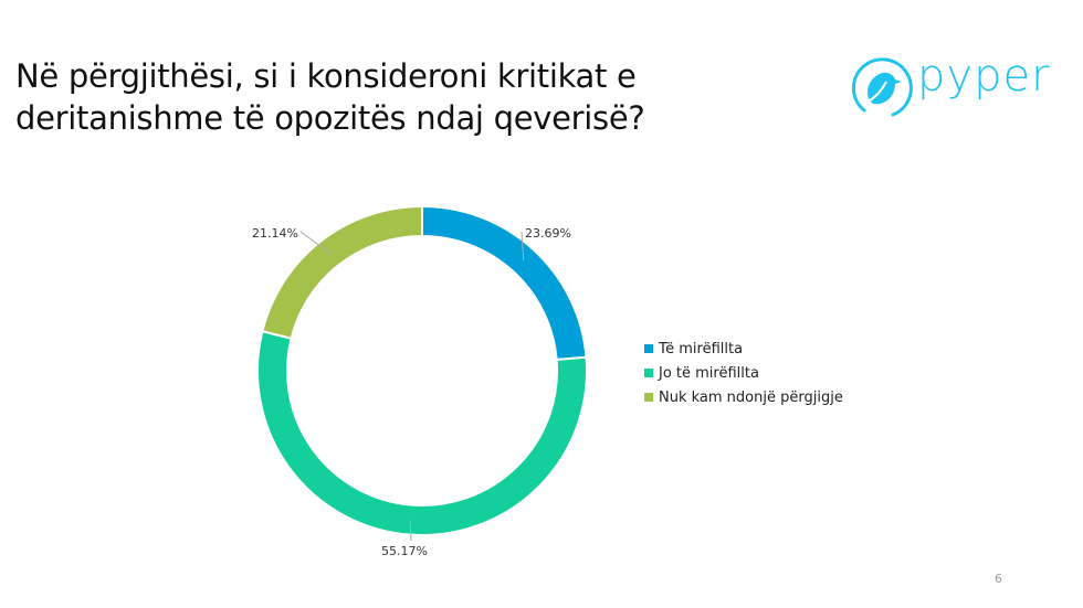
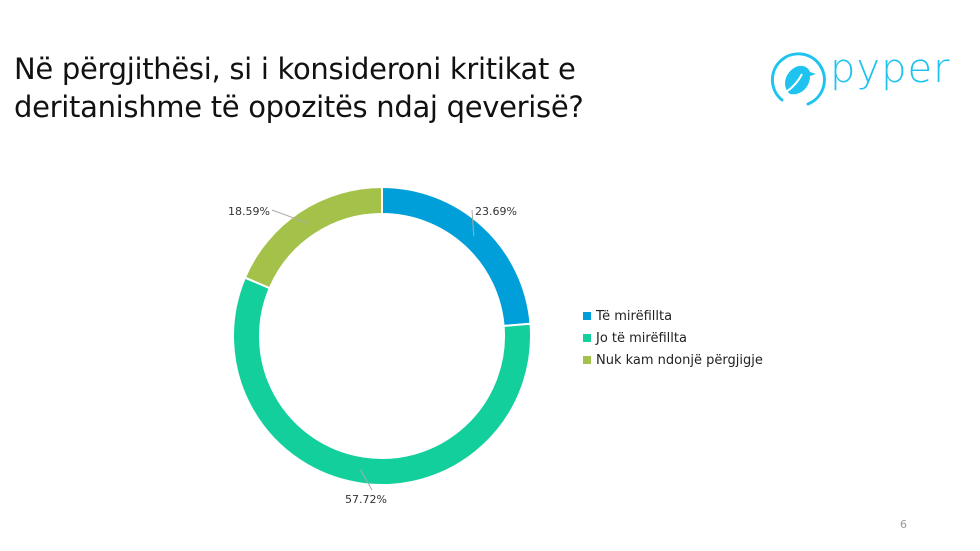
Jo të mirëfillta: 55.17% -> 57.72%
Nuk kam ndonjë përgjigje: 21.14% -> 18.59%
